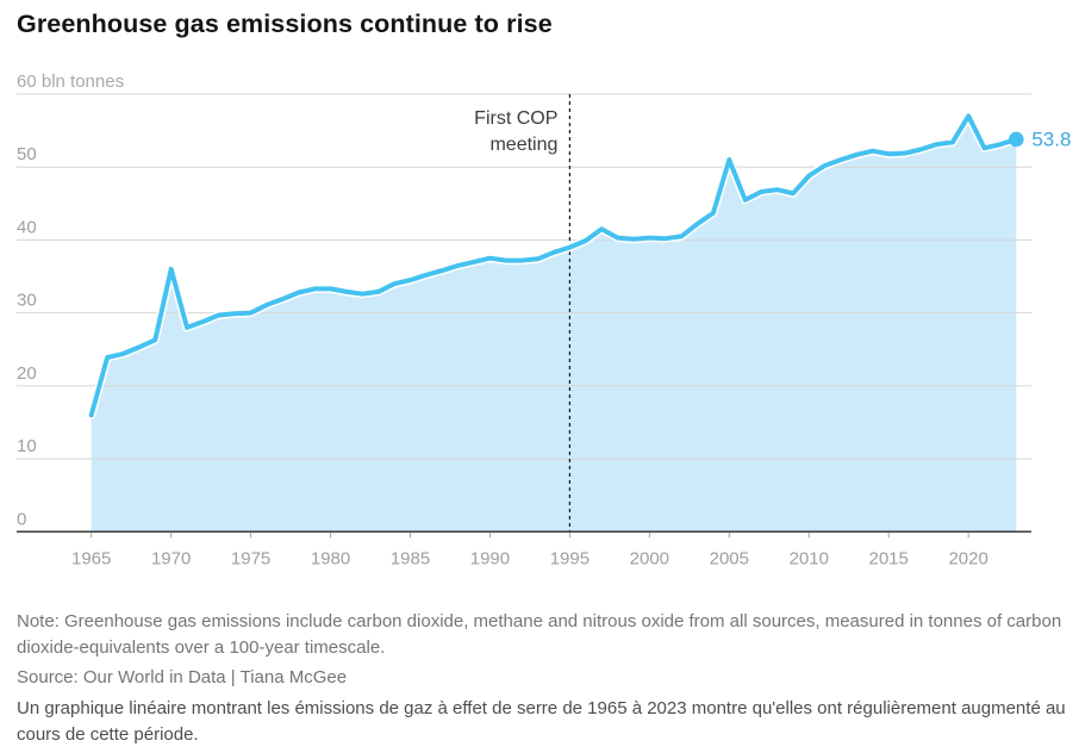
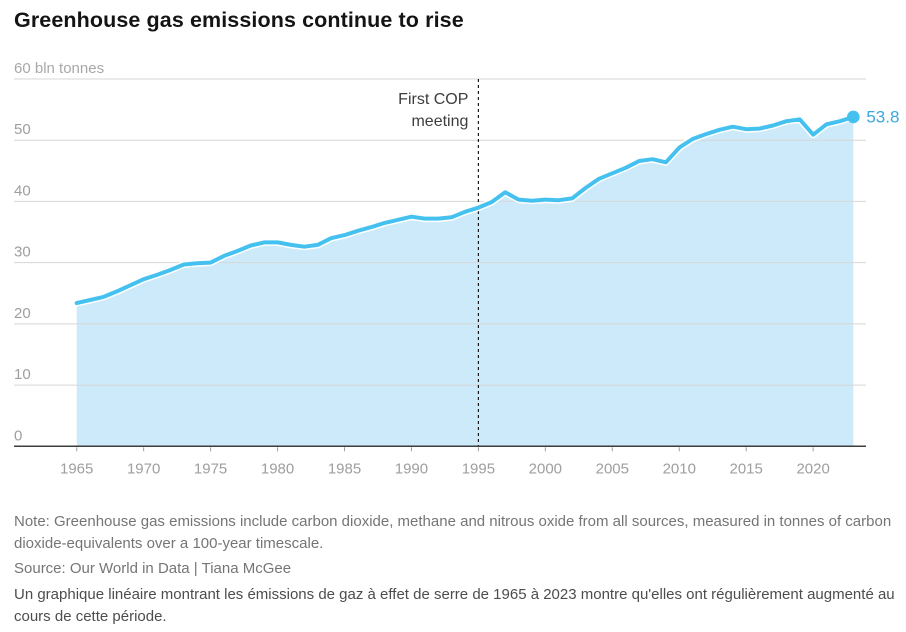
1965: 16 -> 23
1970: 36 -> 27
2005: 51 -> 45
2020: 57 -> 51
